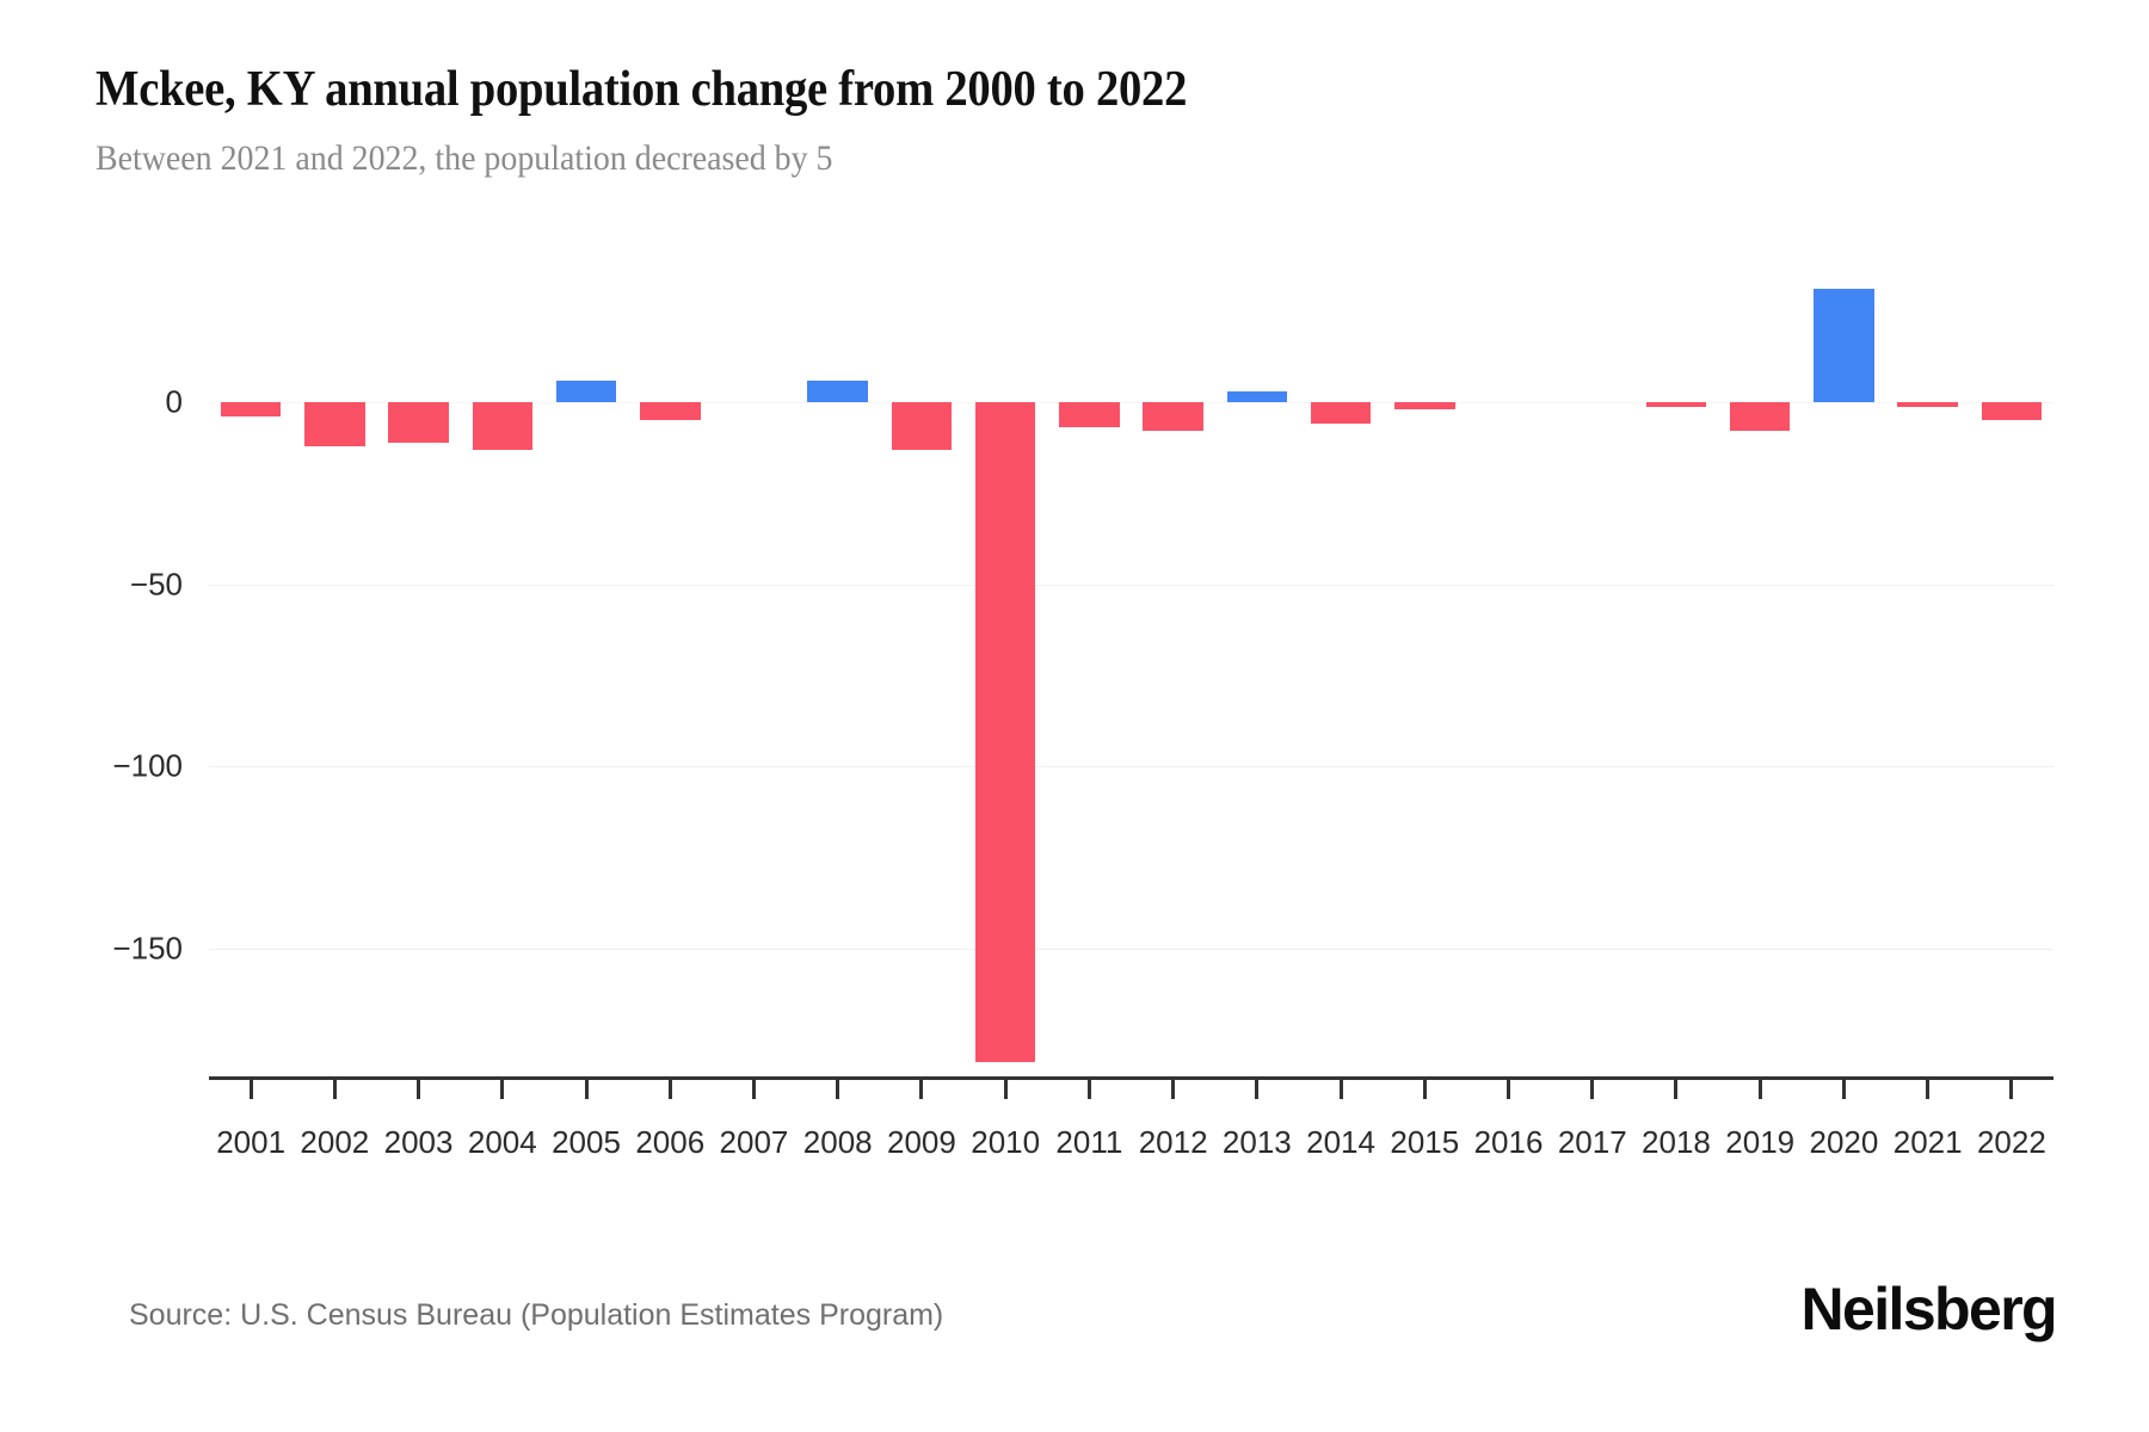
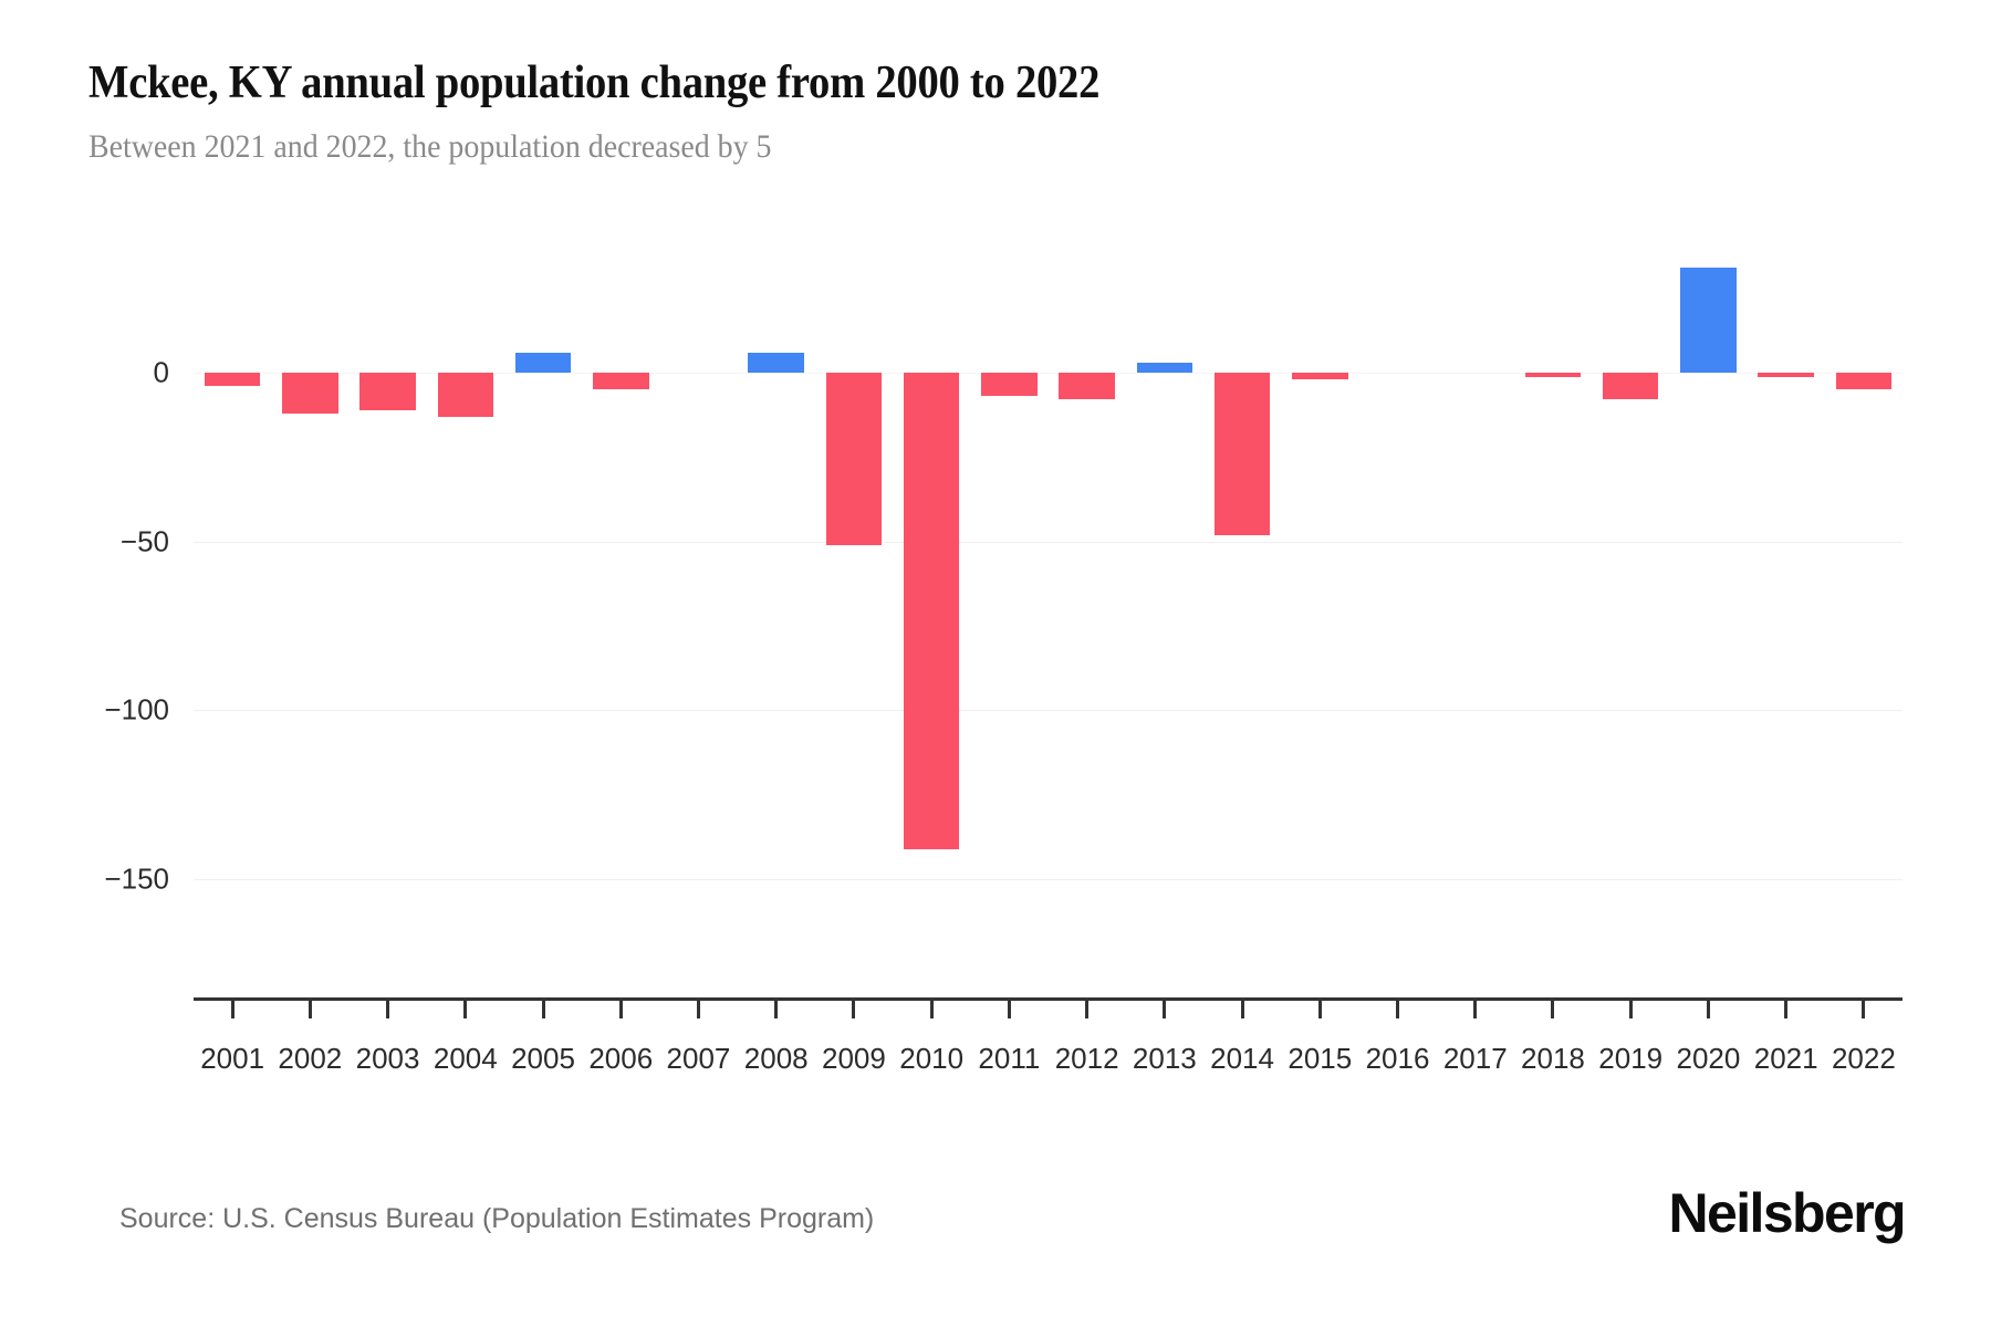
2009: -13 -> -51
2010: -181 -> -141
2014: -6 -> -48
